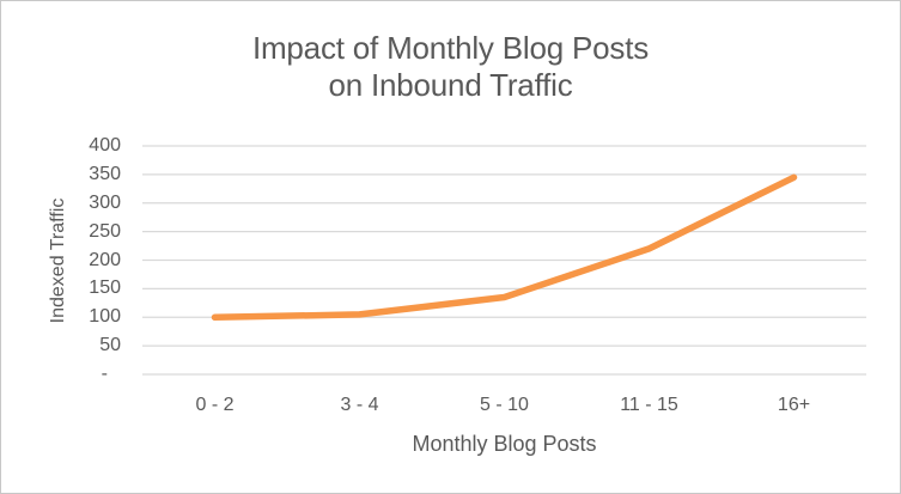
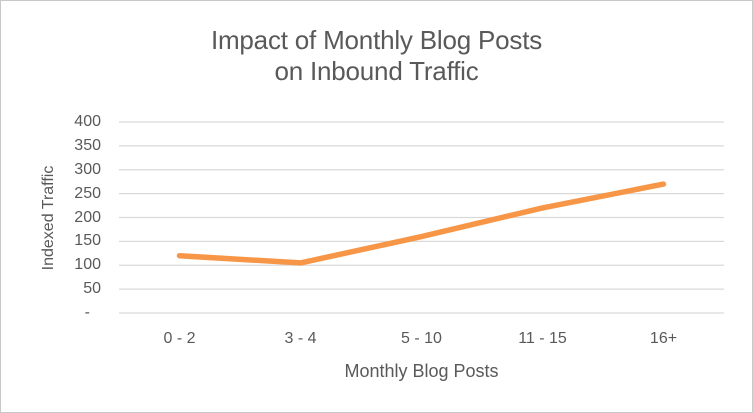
0 - 2: 100 -> 120
5 - 10: 140 -> 160
16+: 340 -> 270
